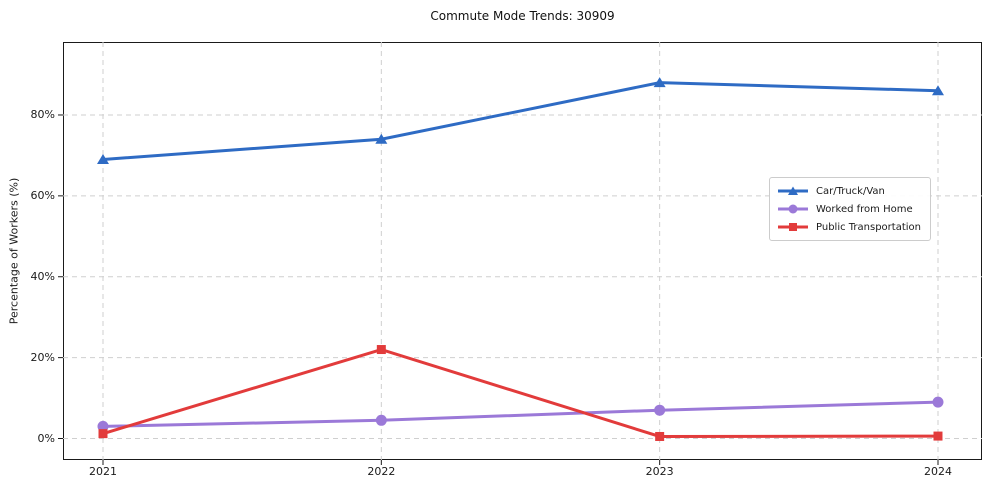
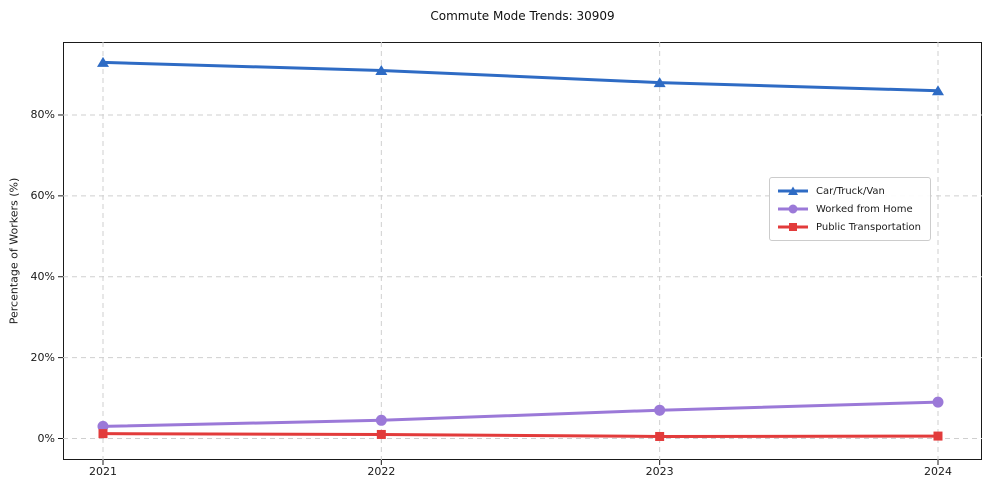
Car/Truck/Van/2021: 69% -> 93%
Car/Truck/Van/2022: 74% -> 91%
Public Transportation/2022: 22% -> 1%
